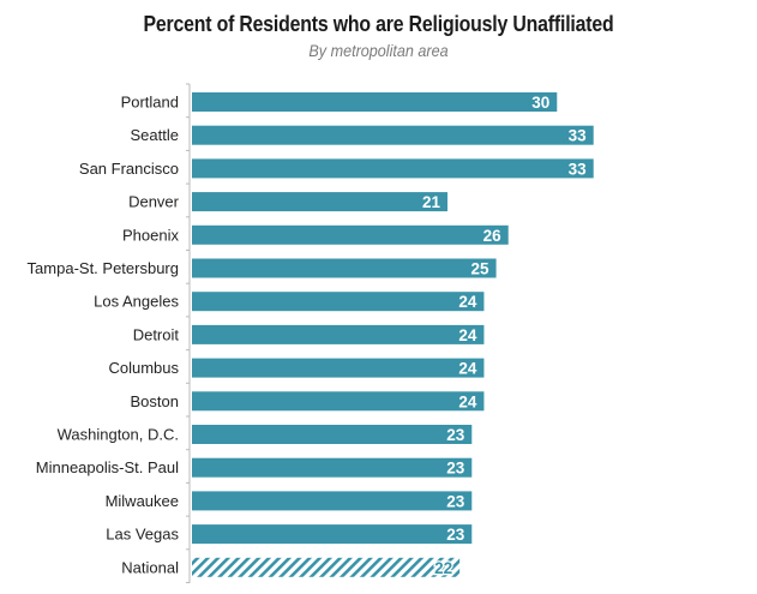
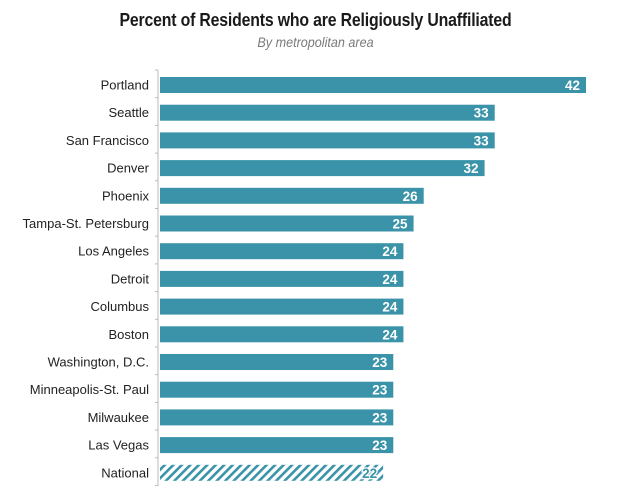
Portland: 30 -> 42
Denver: 21 -> 32
